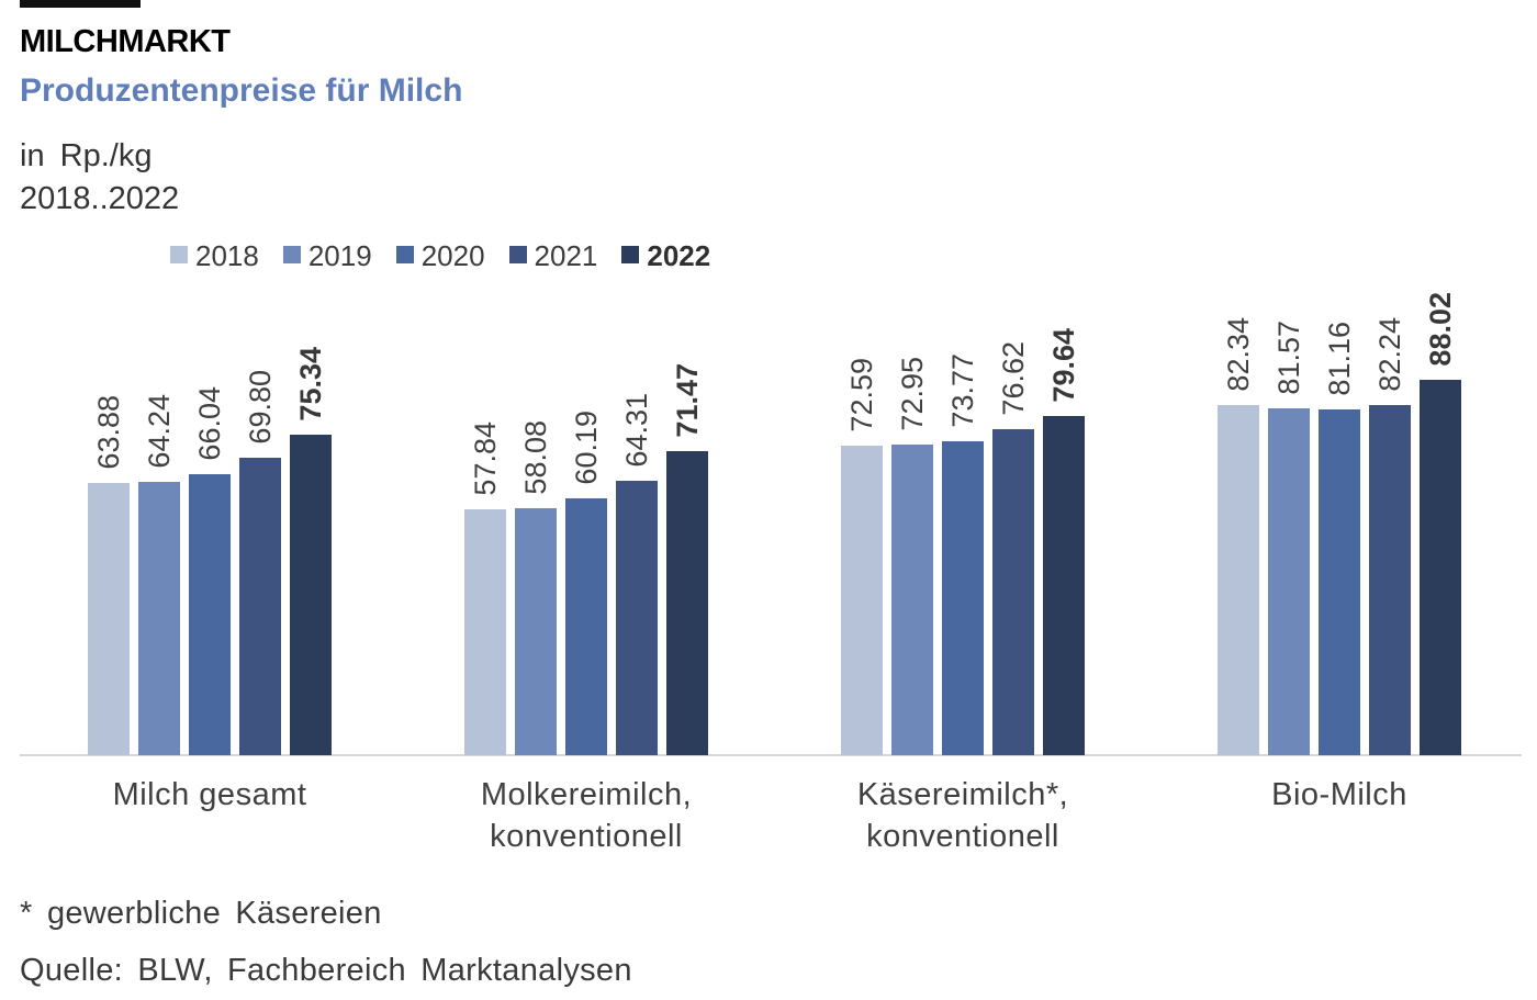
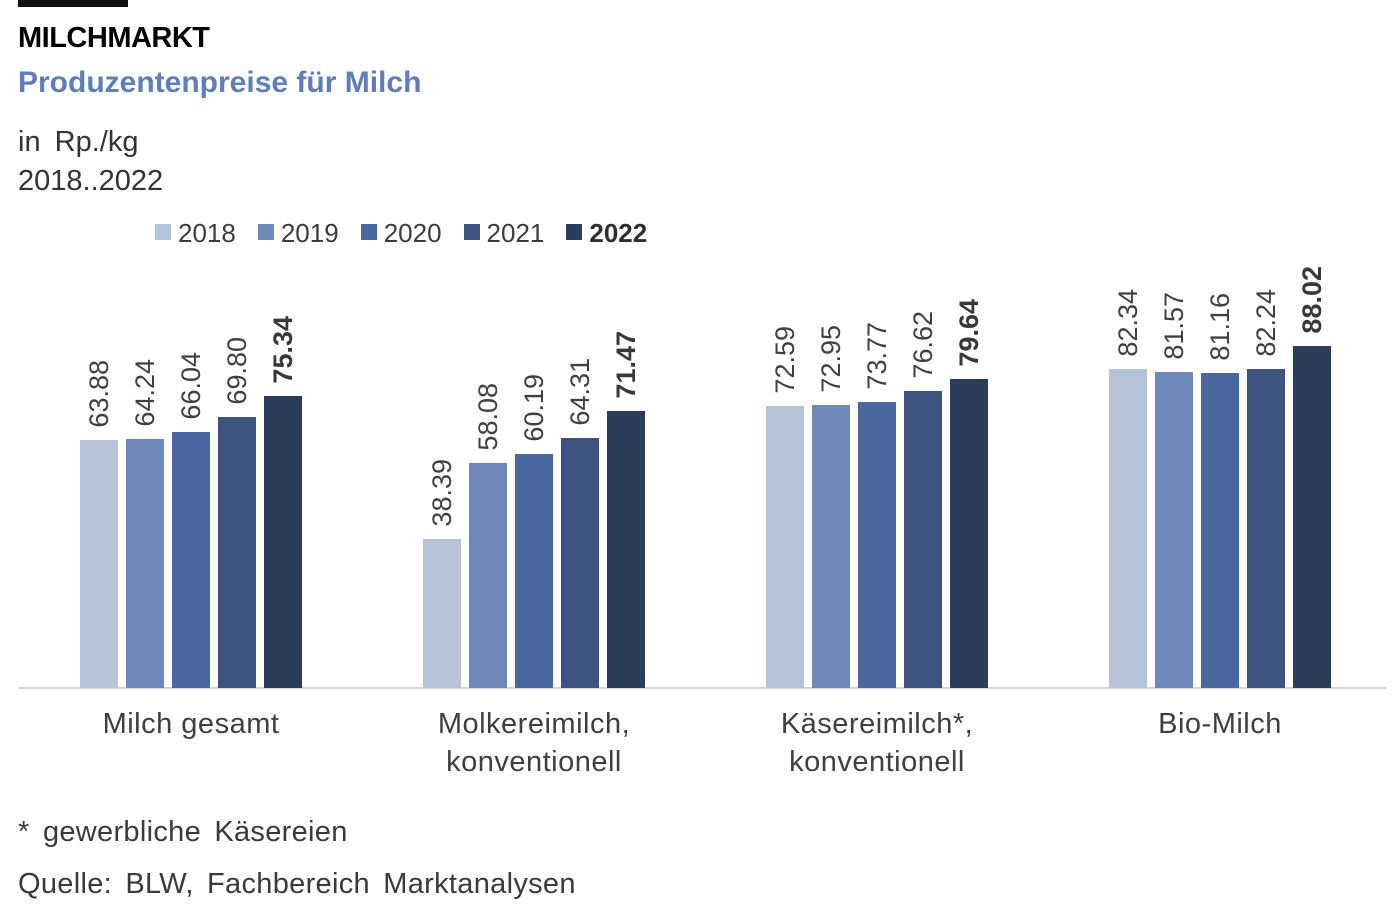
2018/Molkereimilch, konventionell: 57.84 -> 38.39
